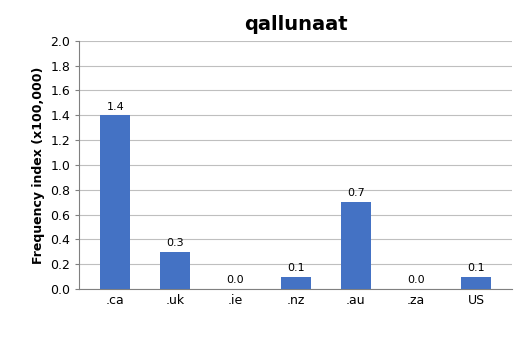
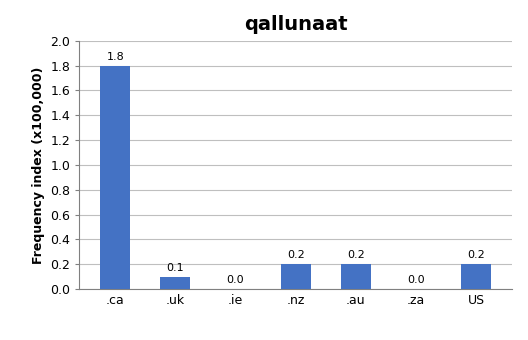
.ca: 1.4 -> 1.8
.uk: 0.3 -> 0.1
.nz: 0.1 -> 0.2
.au: 0.7 -> 0.2
US: 0.1 -> 0.2
